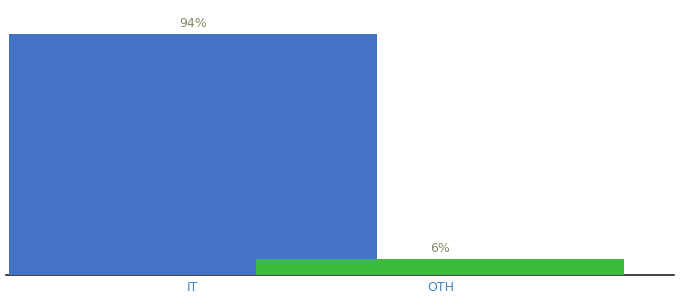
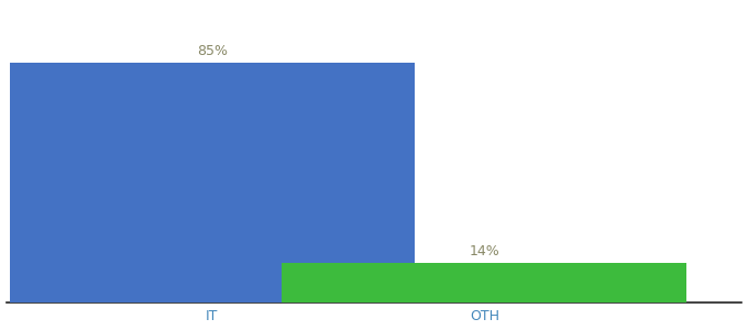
IT: 94% -> 85%
OTH: 6% -> 14%
